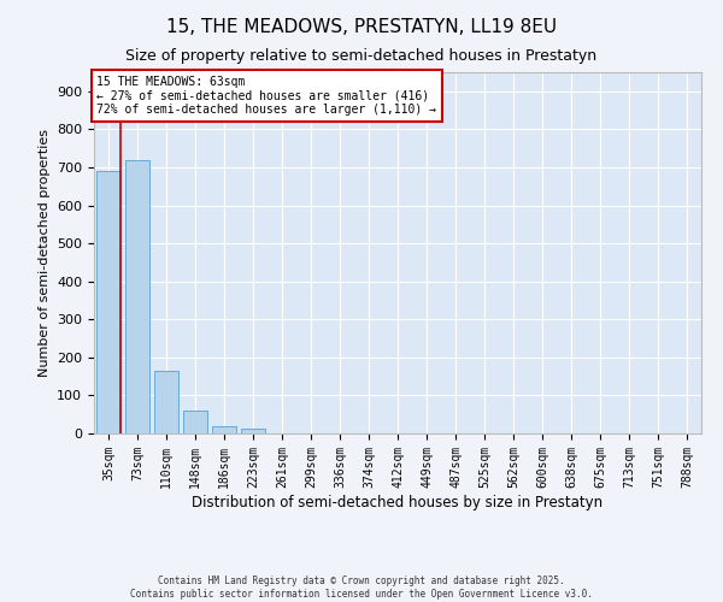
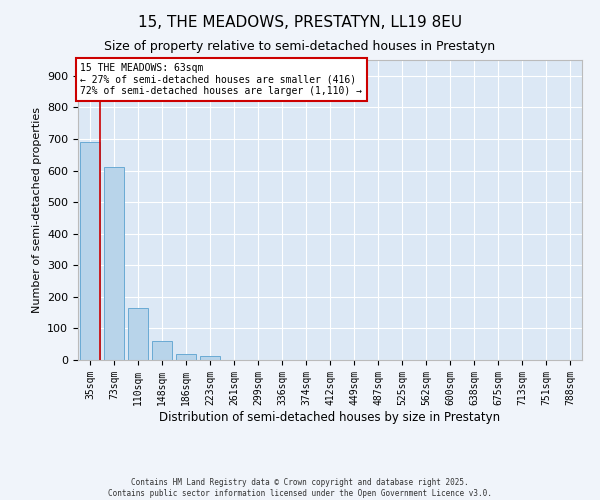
73sqm: 720 -> 610
